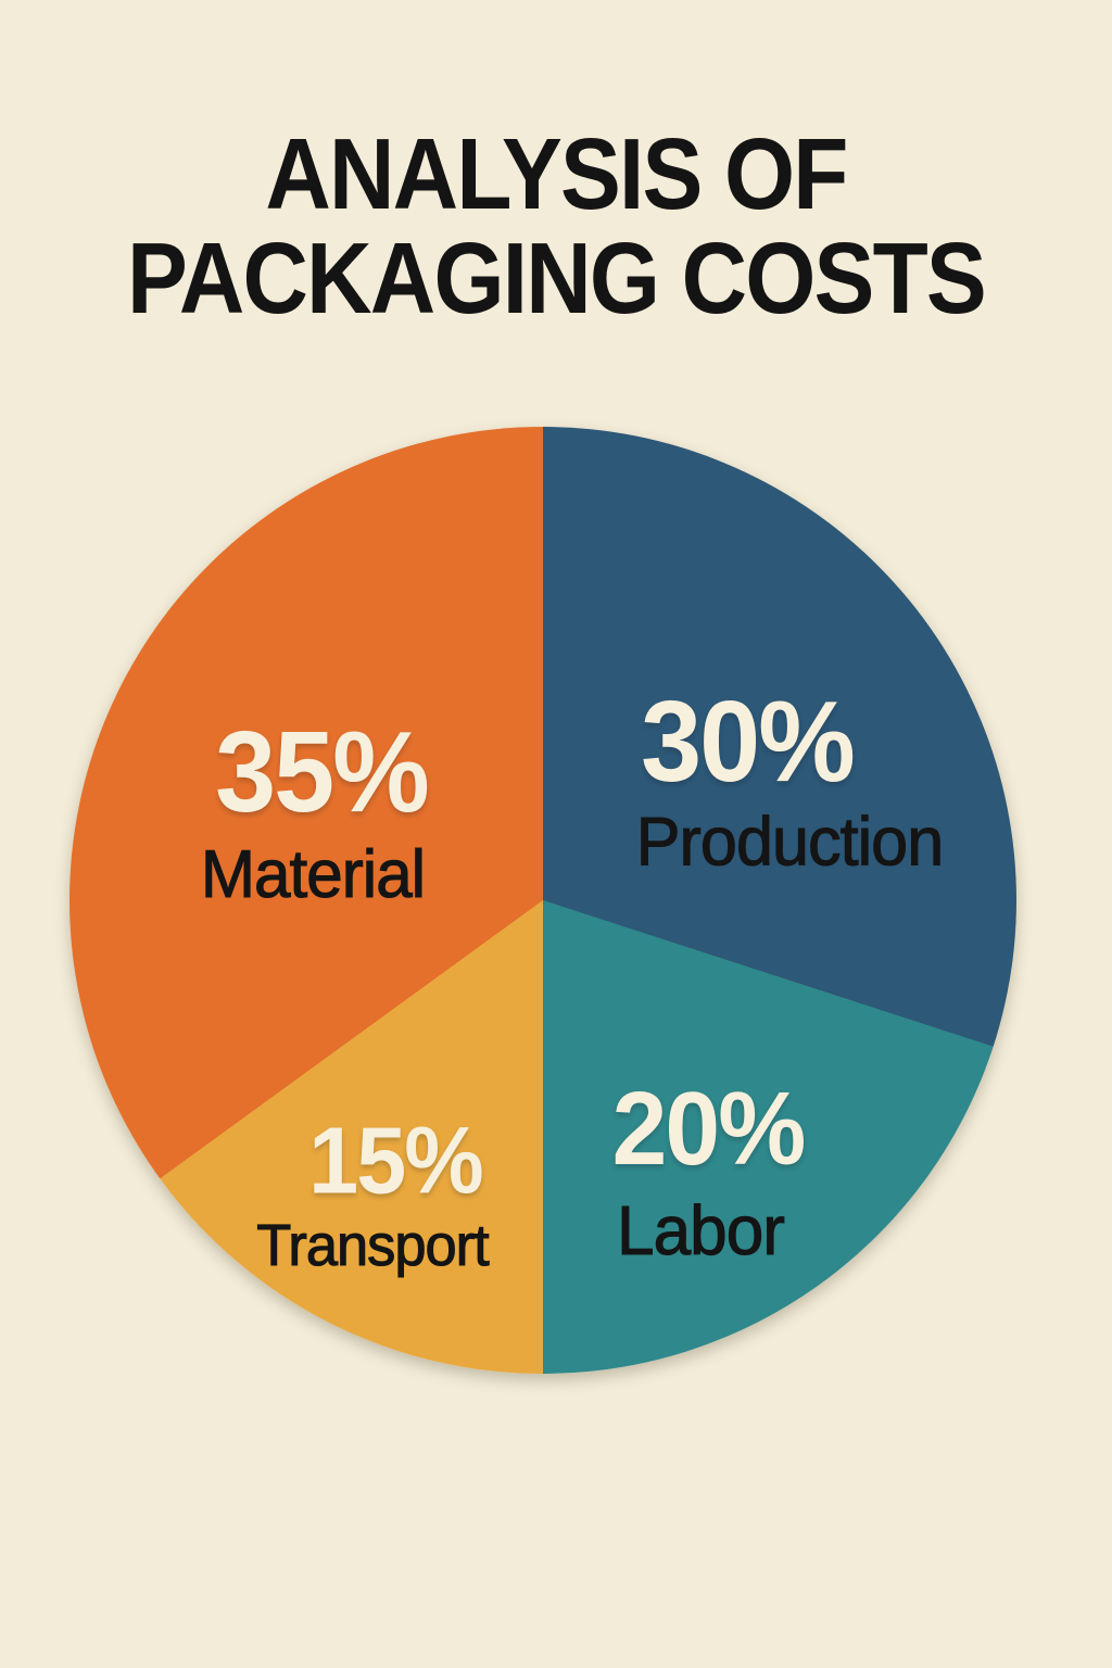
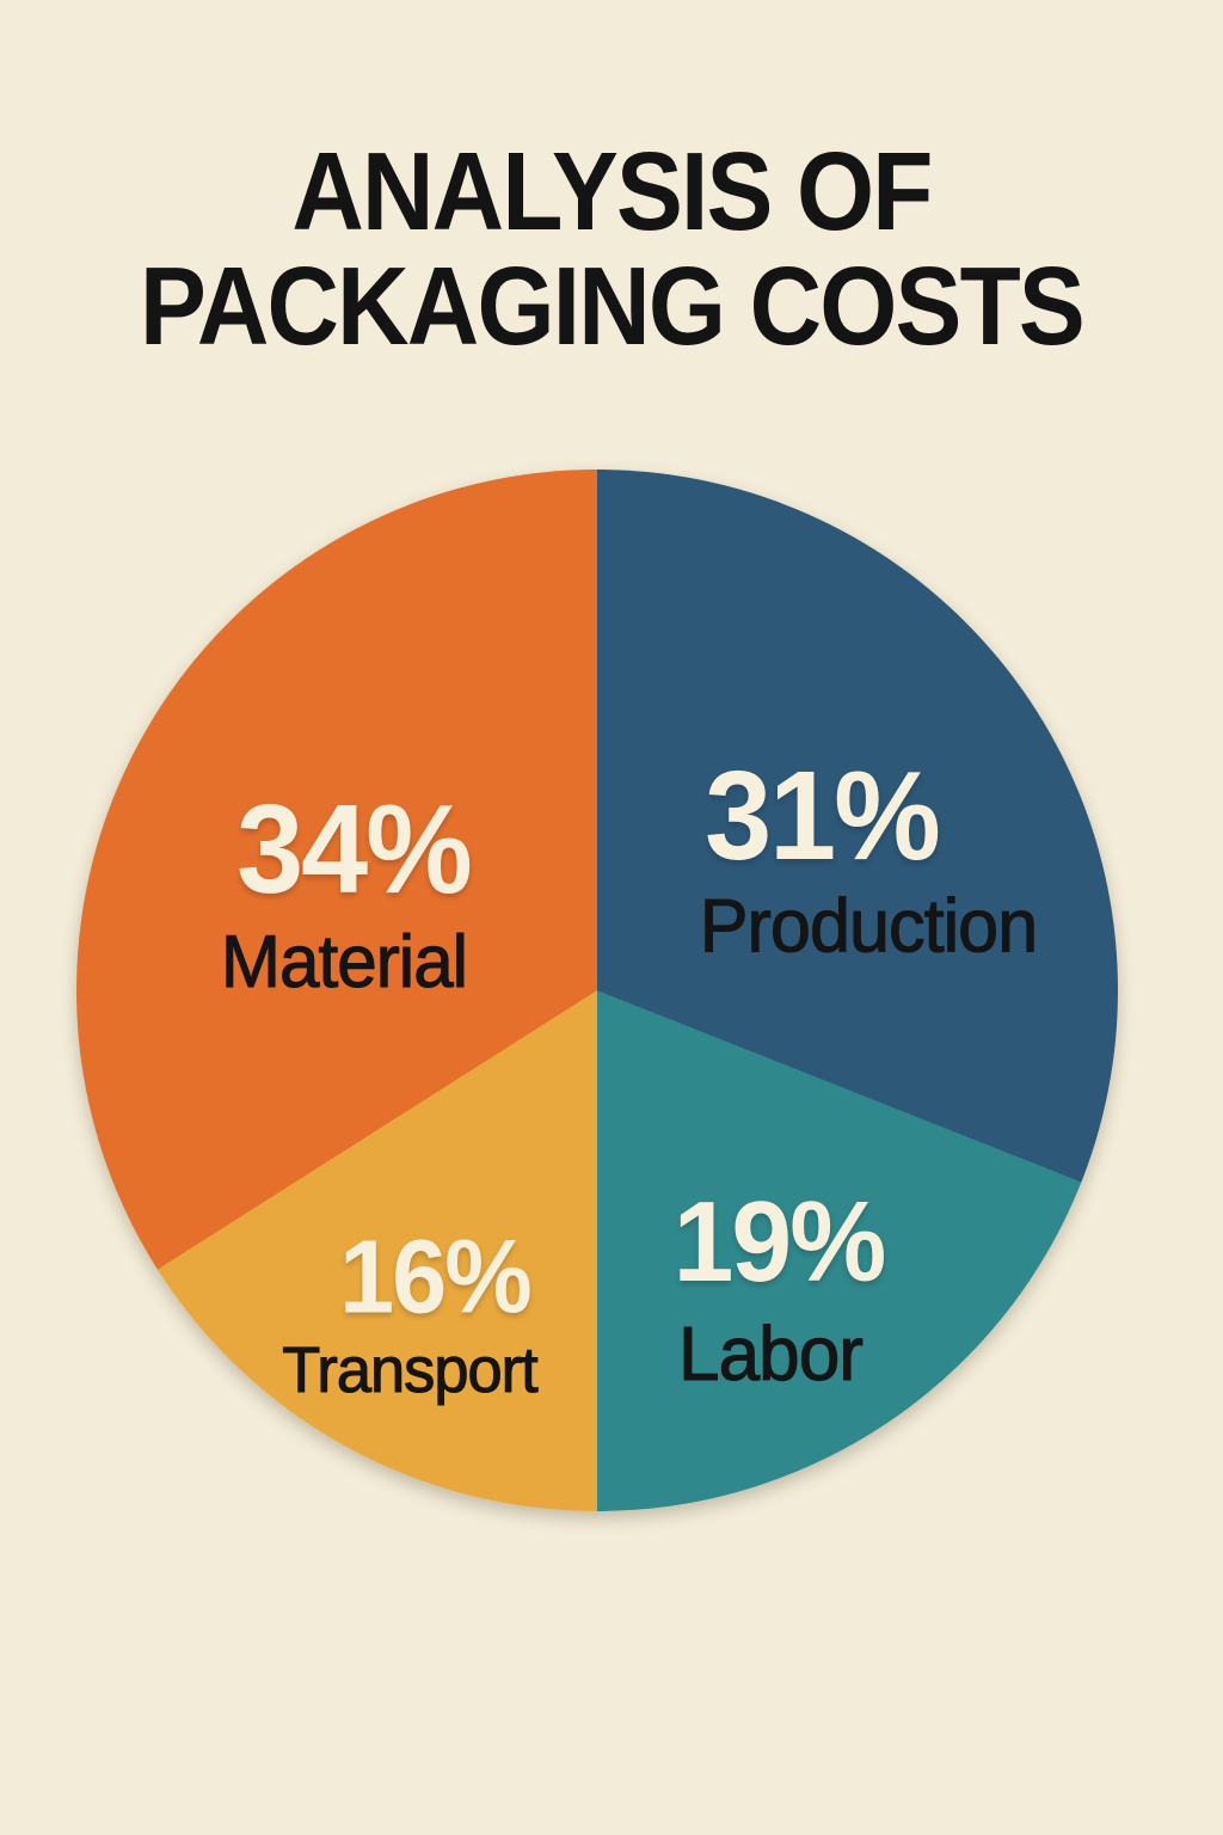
Production: 30% -> 31%
Labor: 20% -> 19%
Transport: 15% -> 16%
Material: 35% -> 34%
